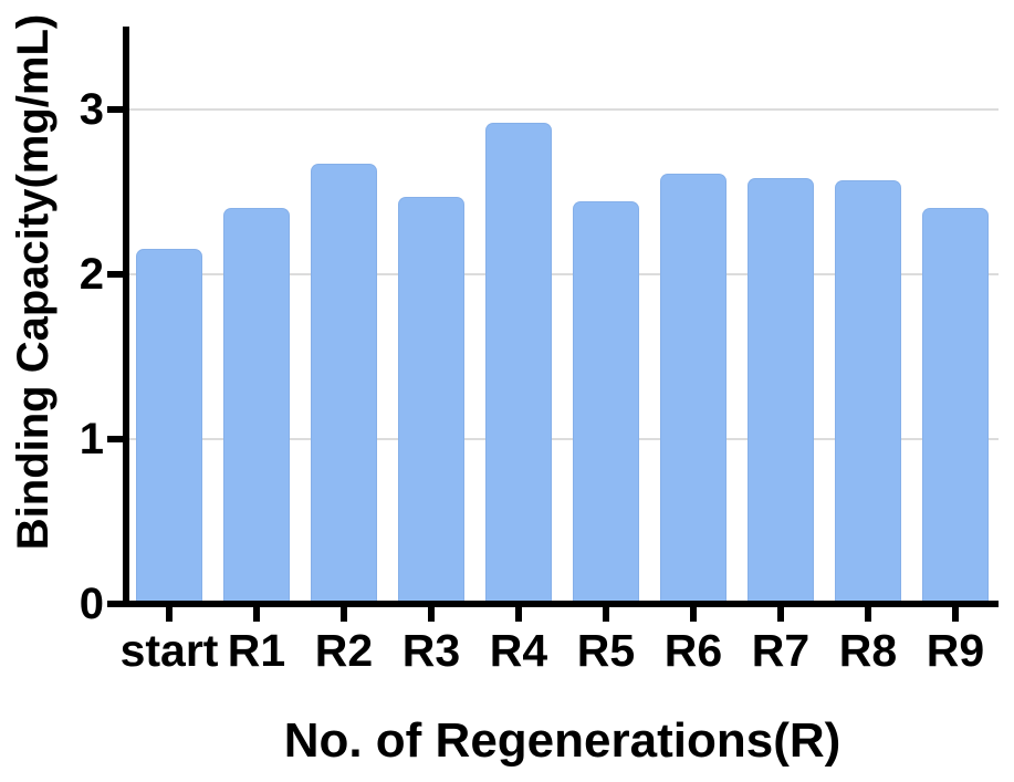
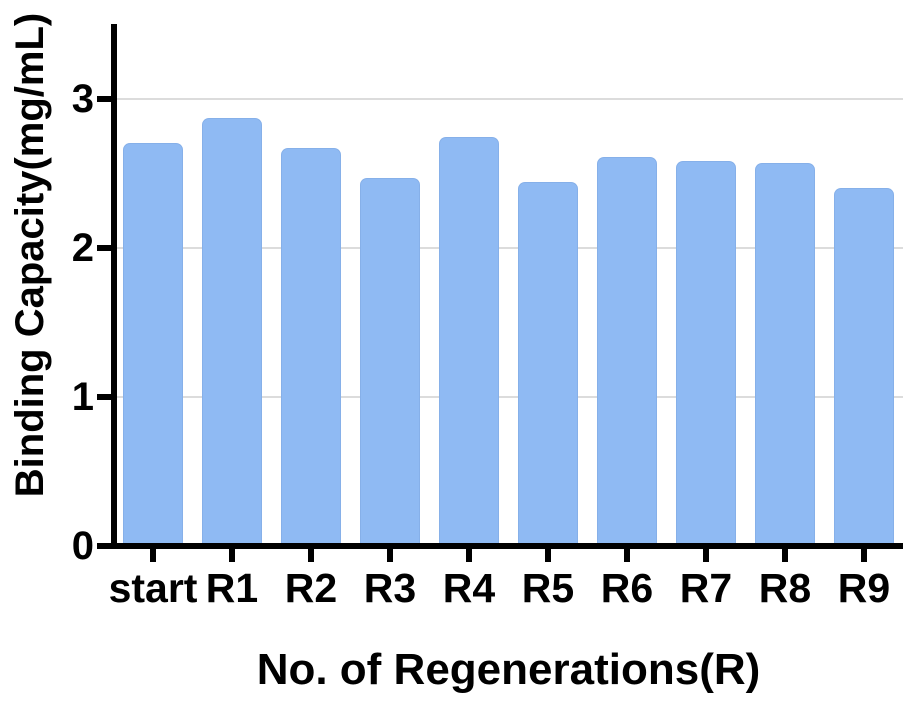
start: 2.15 -> 2.70
R1: 2.40 -> 2.87
R4: 2.92 -> 2.74
